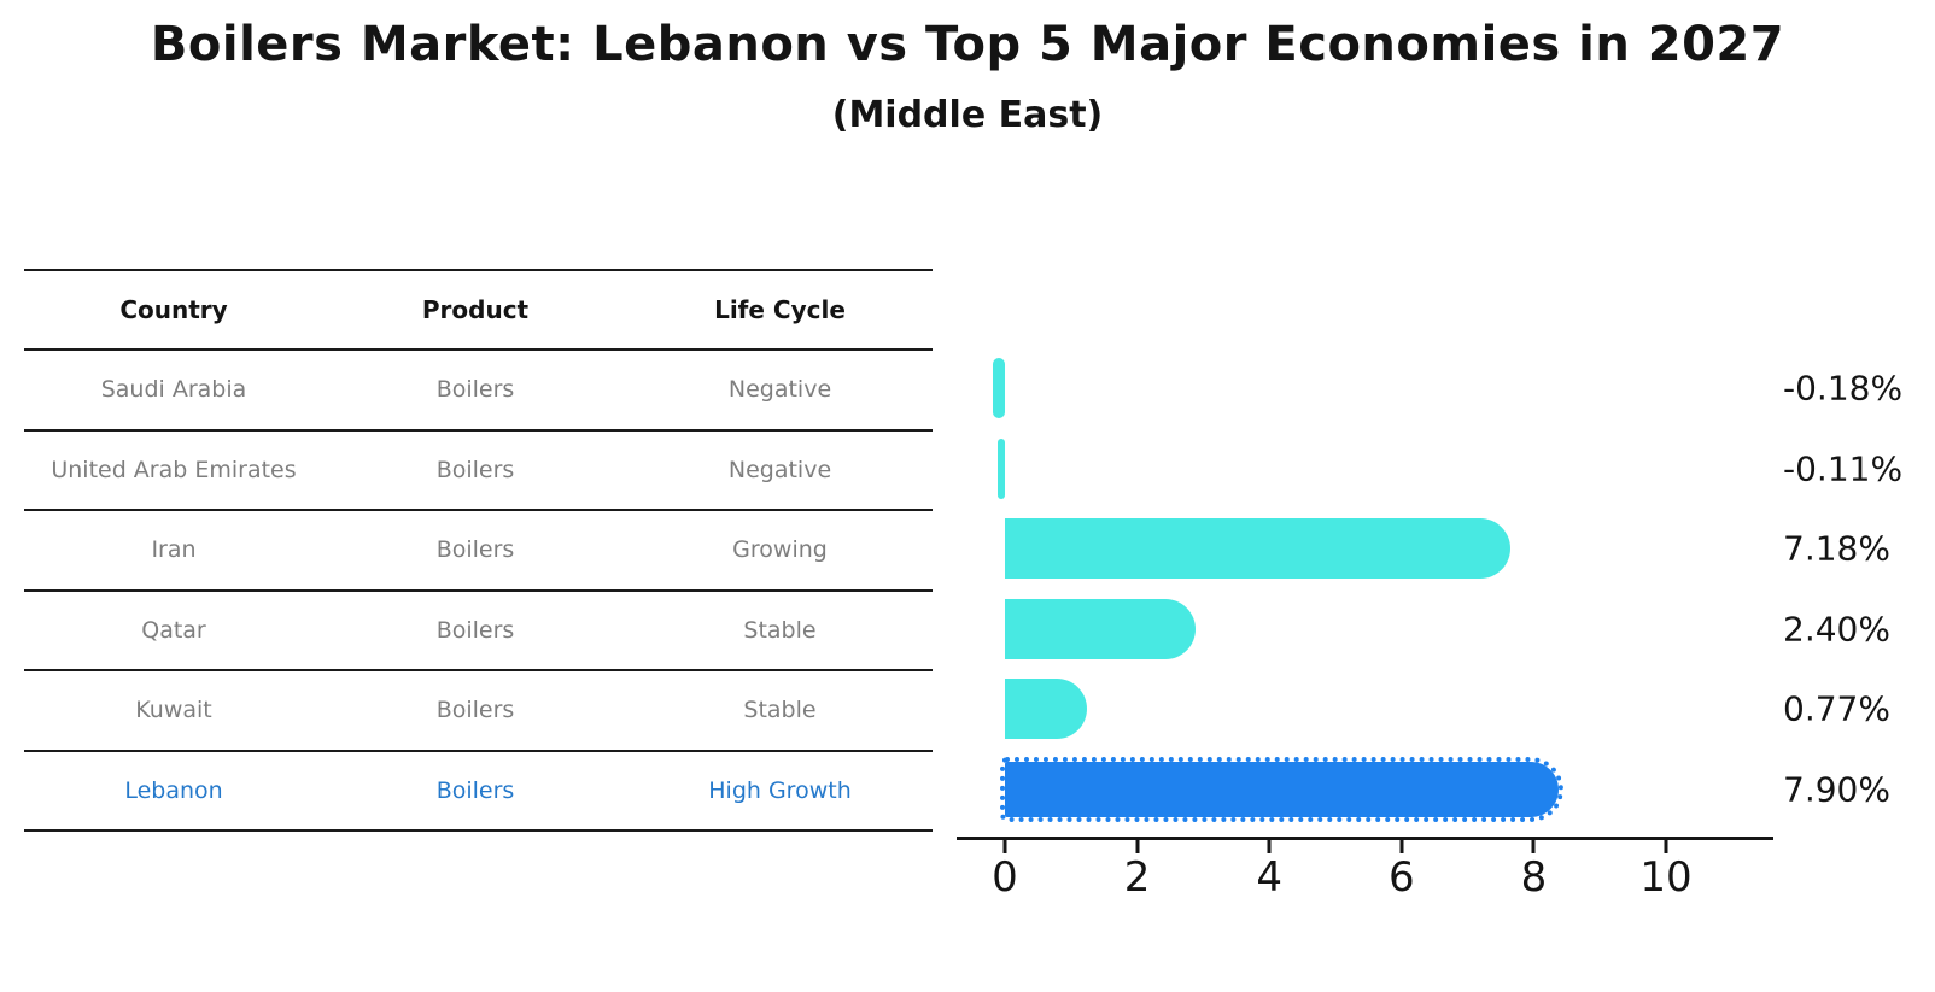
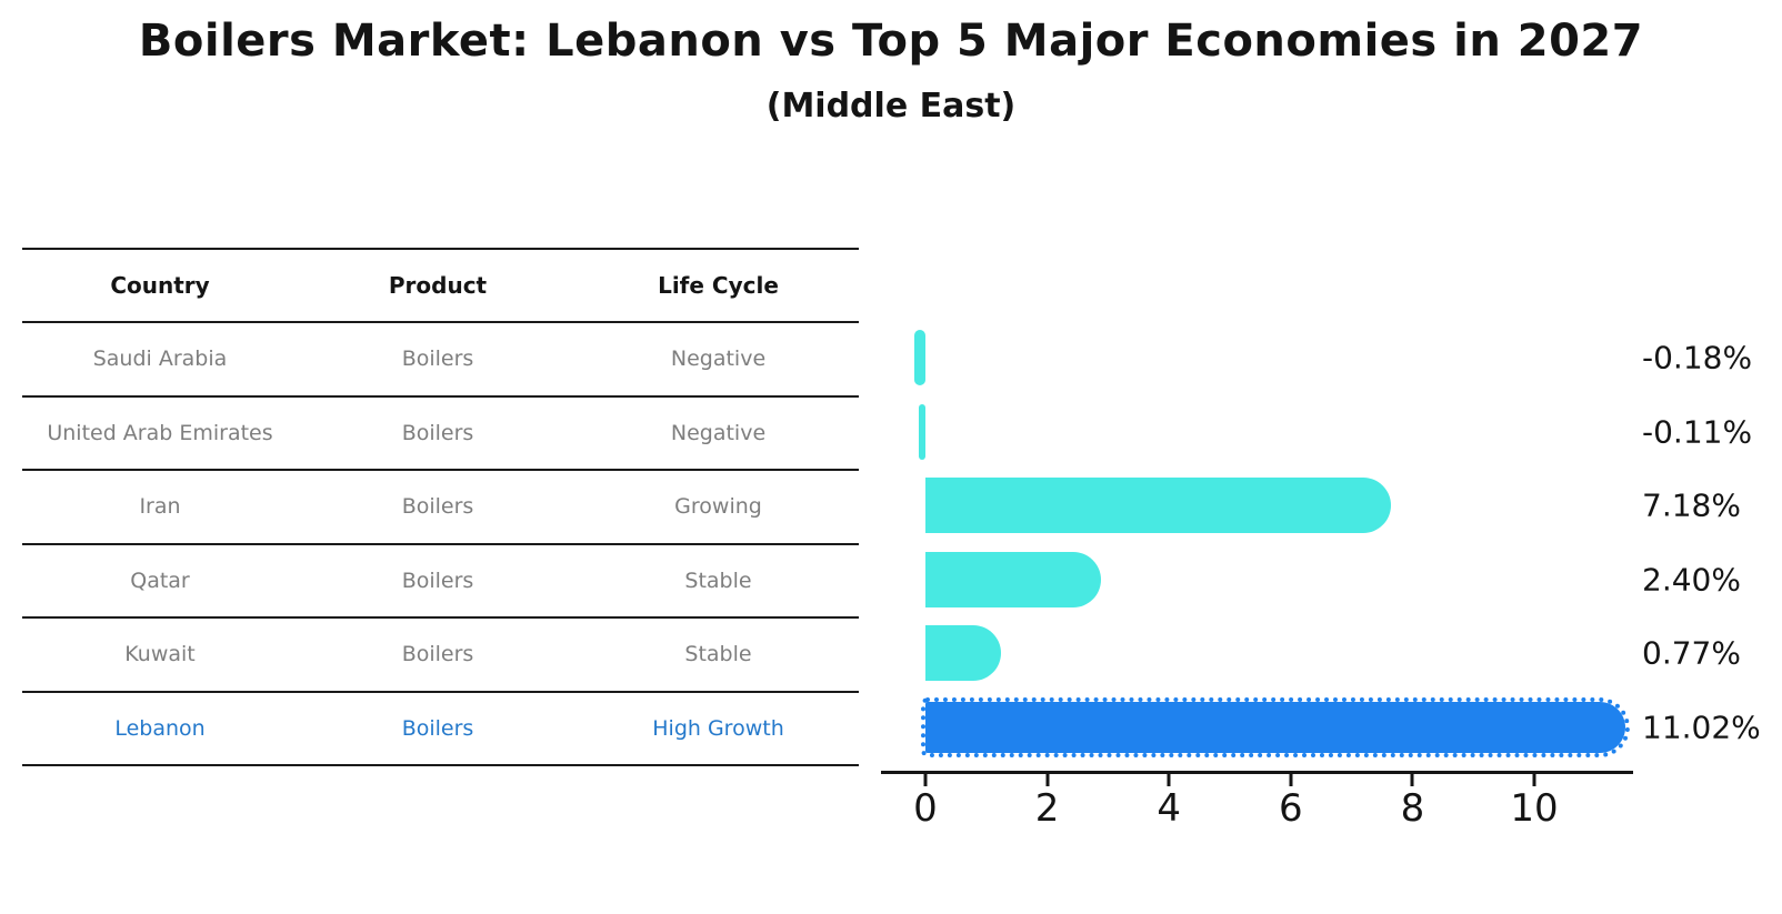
Lebanon: 7.90% -> 11.02%
